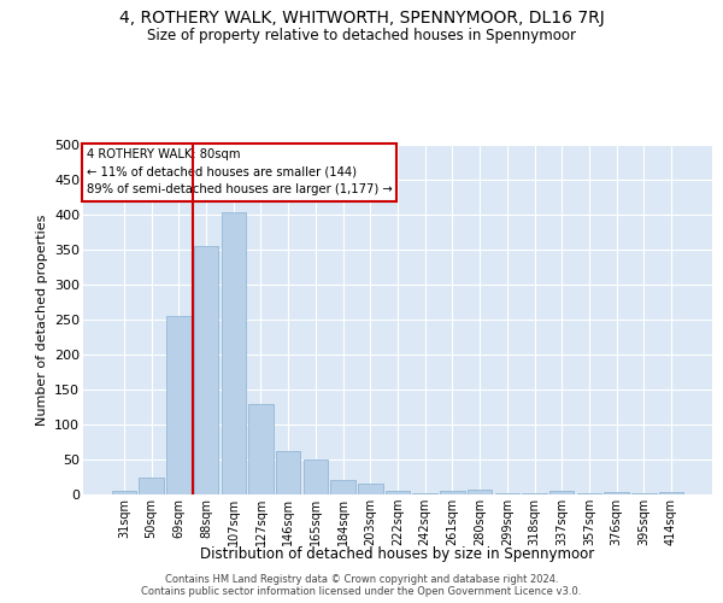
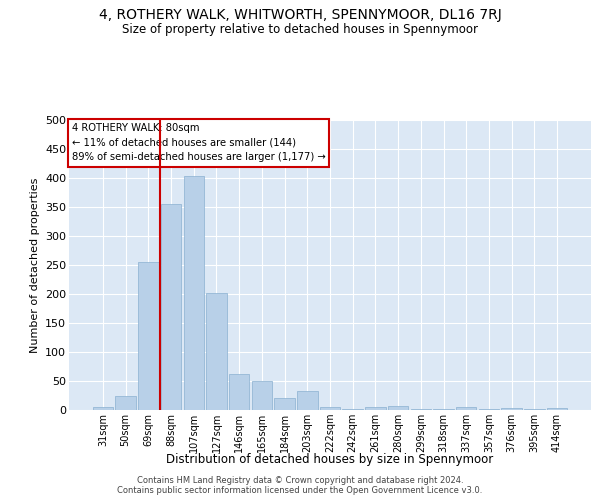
127sqm: 130 -> 202
203sqm: 15 -> 32
